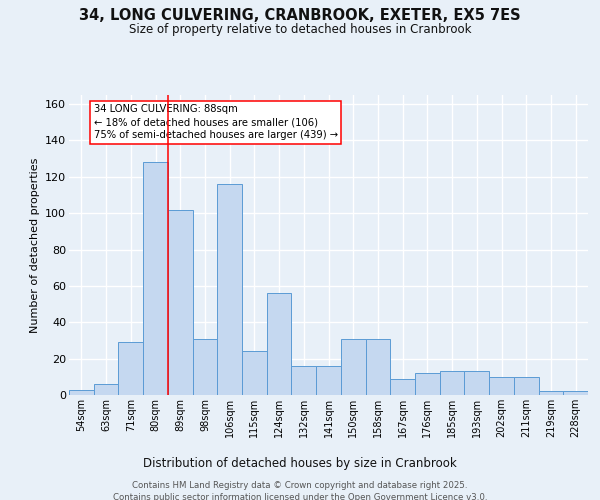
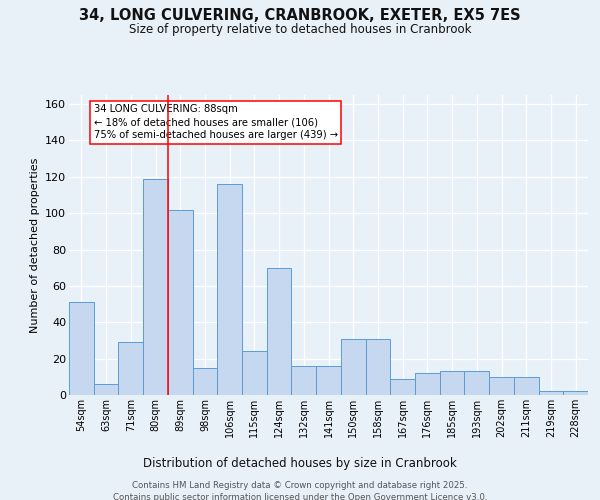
54sqm: 3 -> 51
80sqm: 128 -> 119
98sqm: 31 -> 15
124sqm: 56 -> 70
